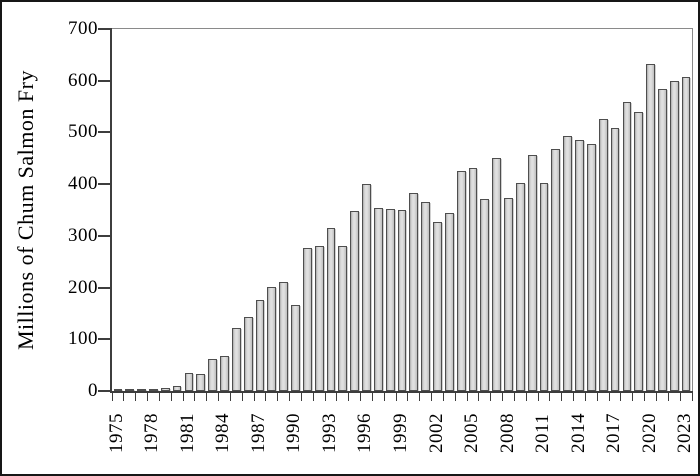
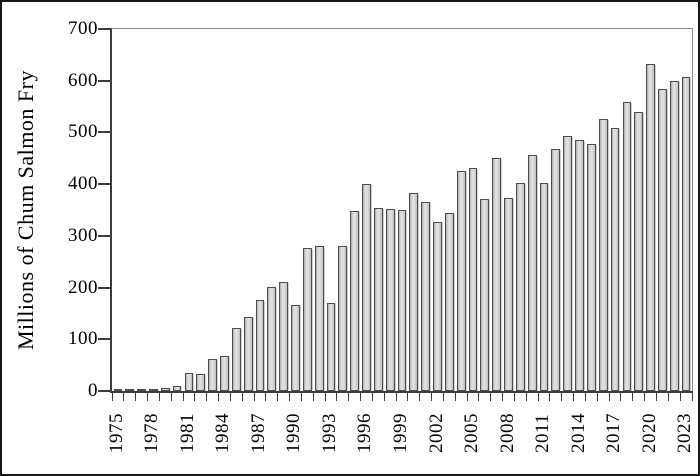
1993: 320 -> 170
